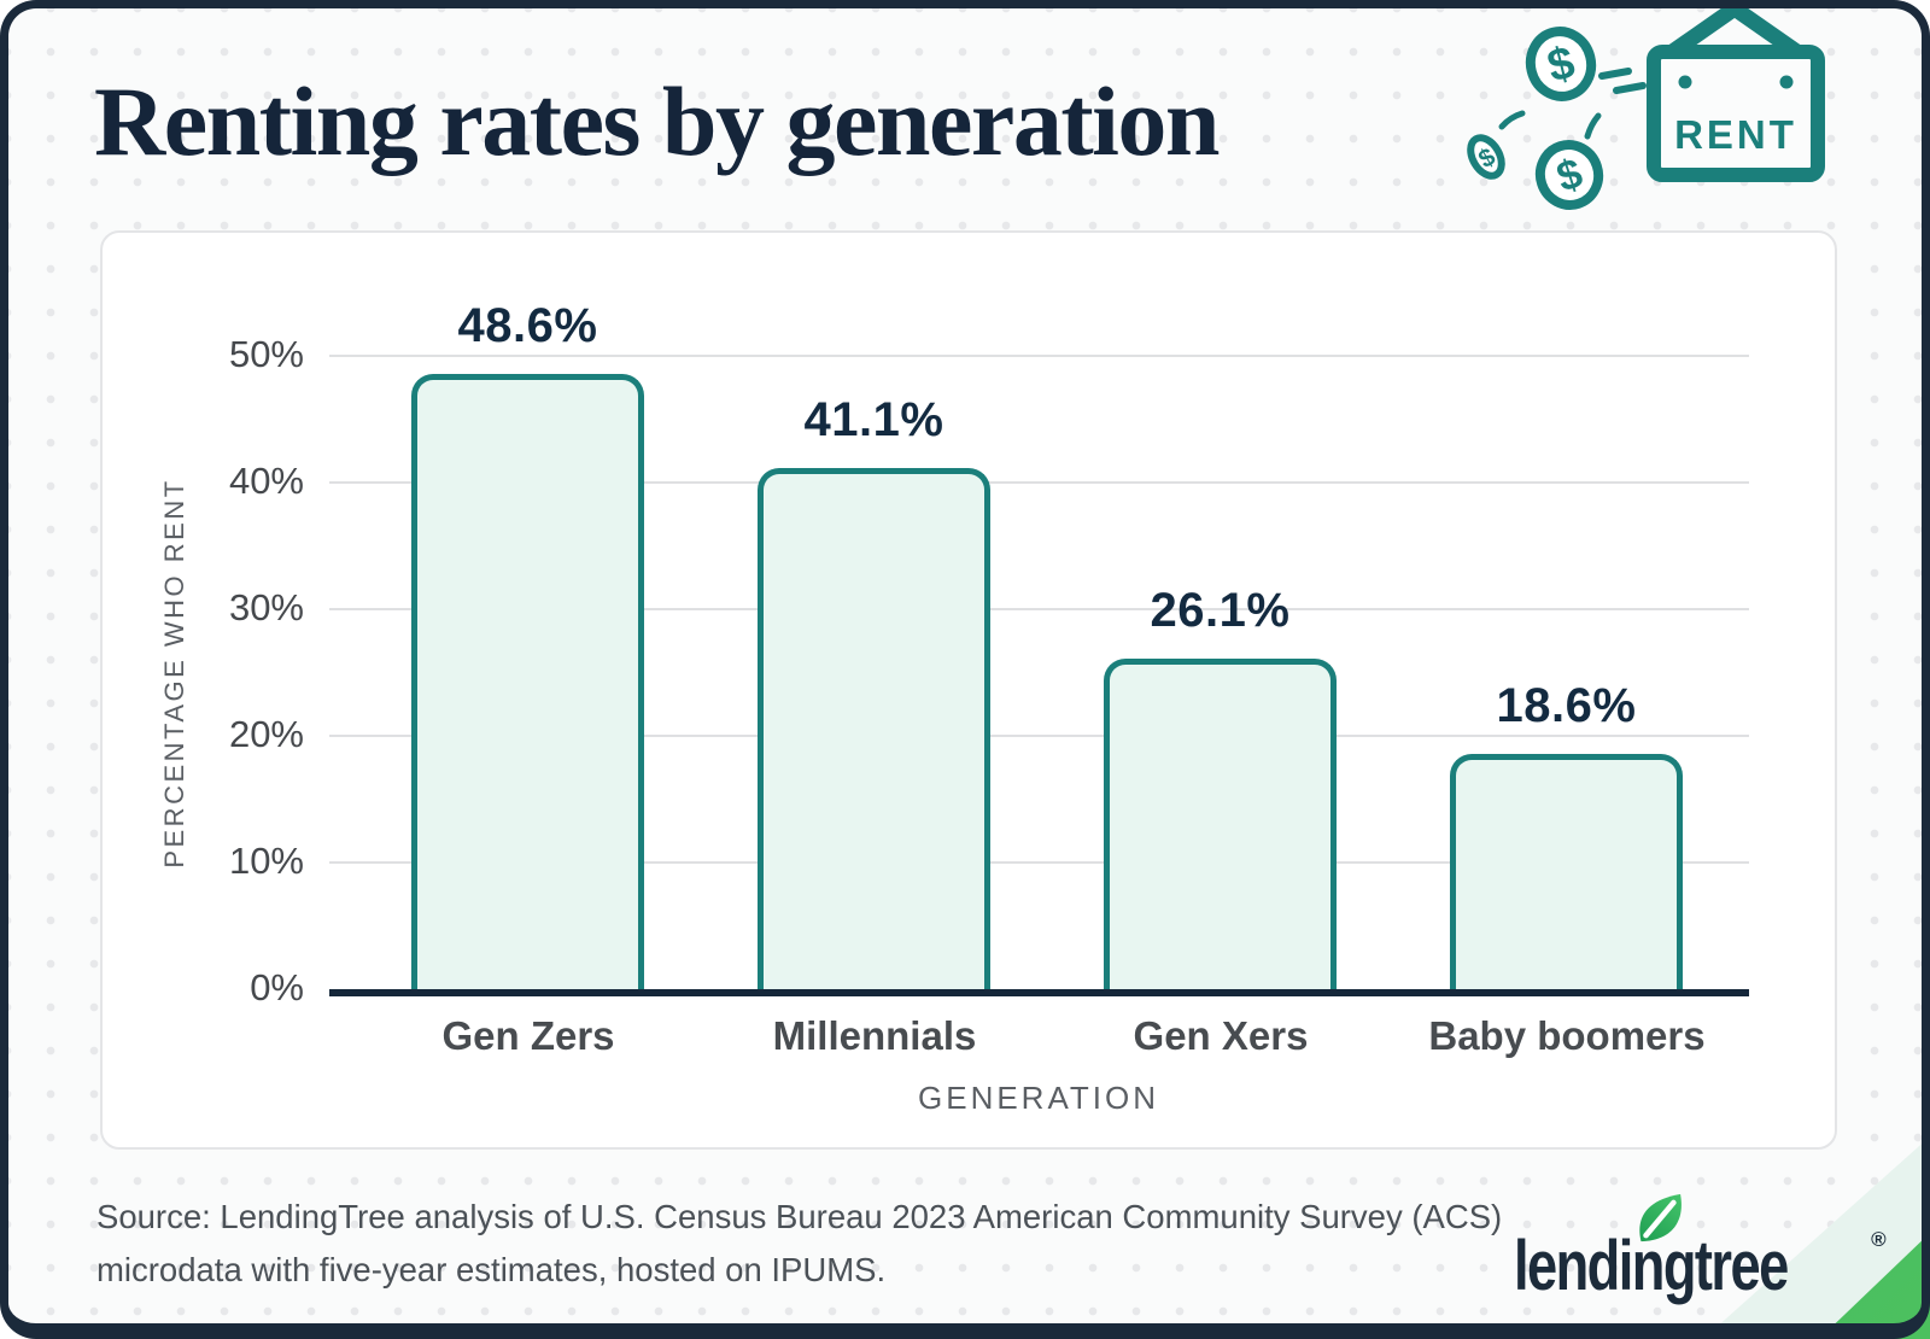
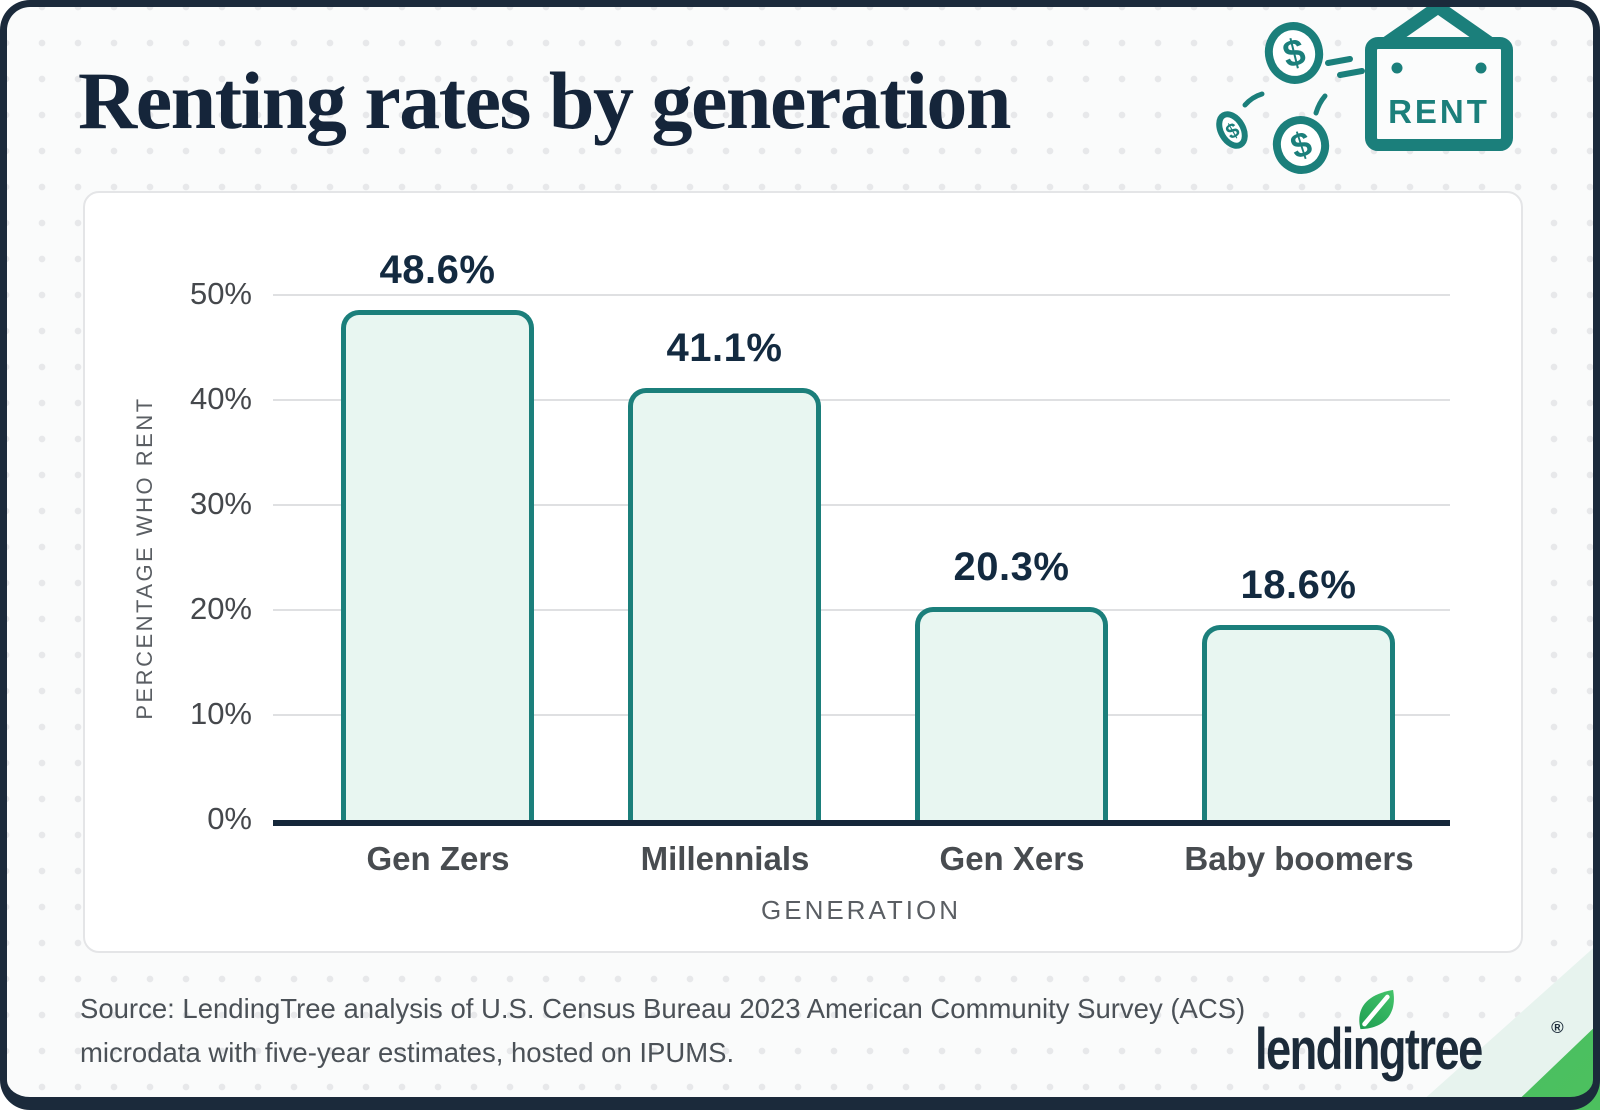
Gen Xers: 26.1% -> 20.3%
